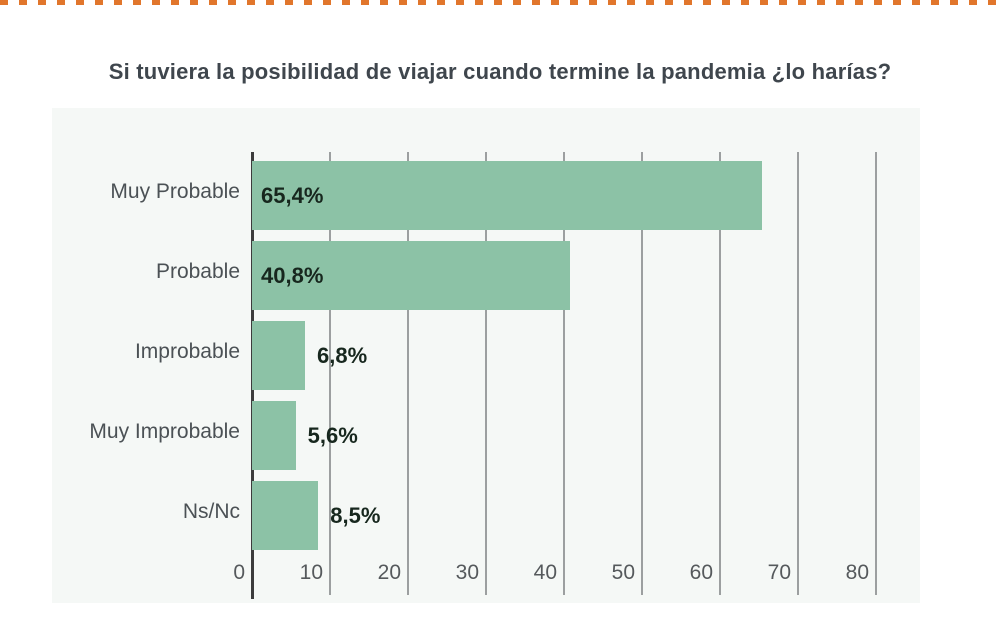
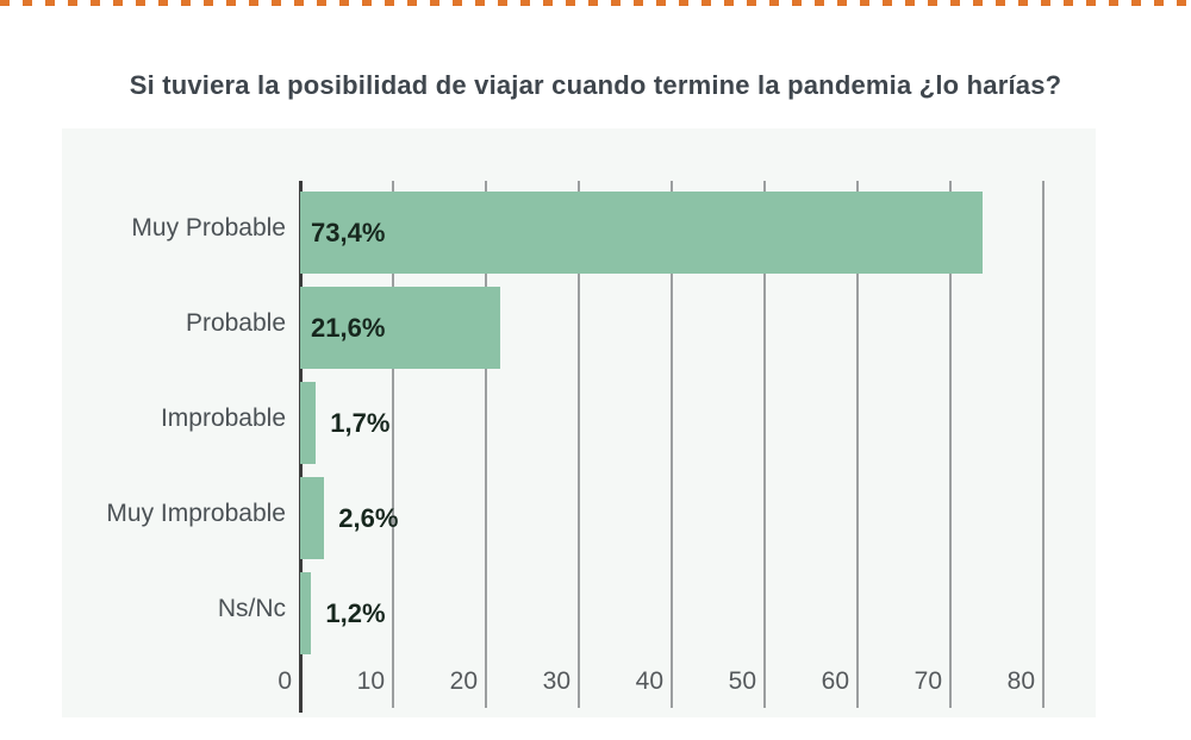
Muy Probable: 65,4% -> 73,4%
Probable: 40,8% -> 21,6%
Improbable: 6,8% -> 1,7%
Muy Improbable: 5,6% -> 2,6%
Ns/Nc: 8,5% -> 1,2%
